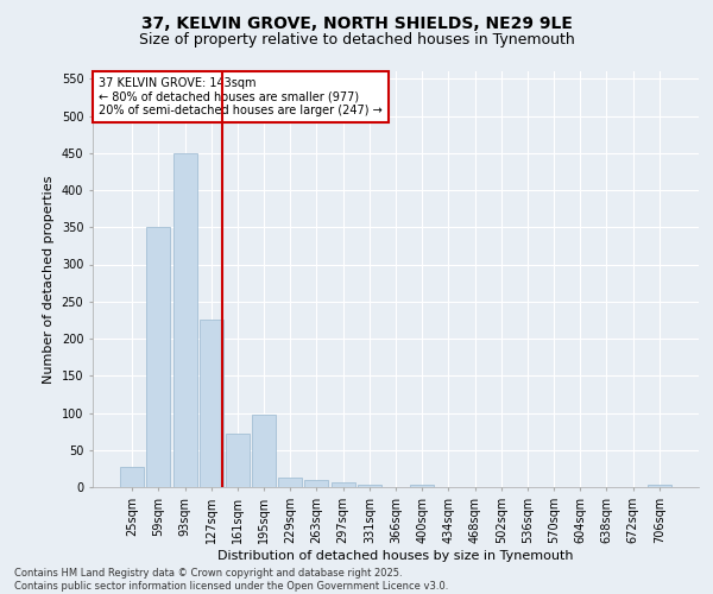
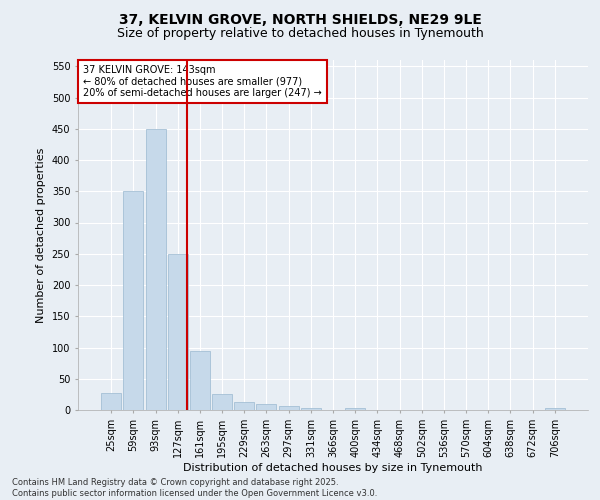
127sqm: 226 -> 250
161sqm: 72 -> 95
195sqm: 98 -> 25
